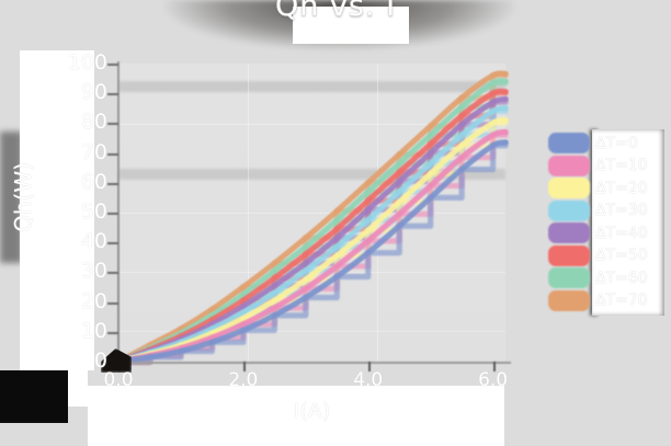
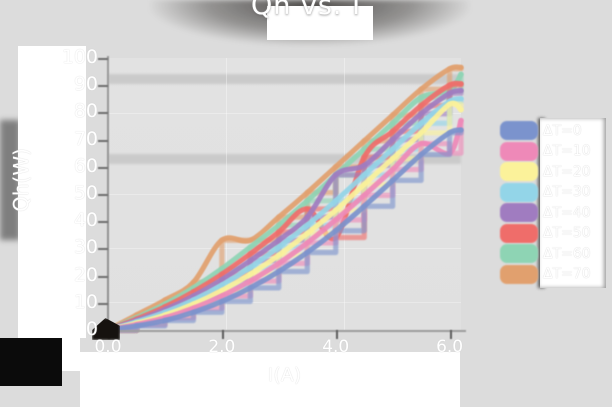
ΔT=70/2.0: 25 -> 33
ΔT=40/4.0: 51 -> 57
ΔT=50/4.0: 54 -> 34
ΔT=10/6.0: 76 -> 65
ΔT=20/6.0: 80 -> 83
ΔT=60/6.0: 94 -> 88
